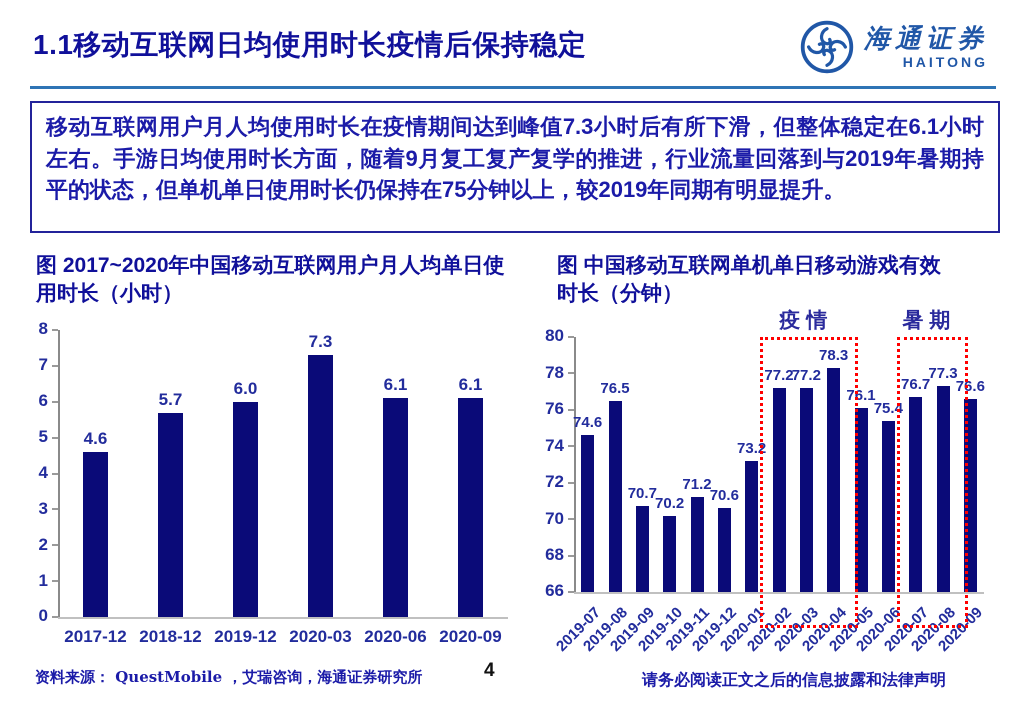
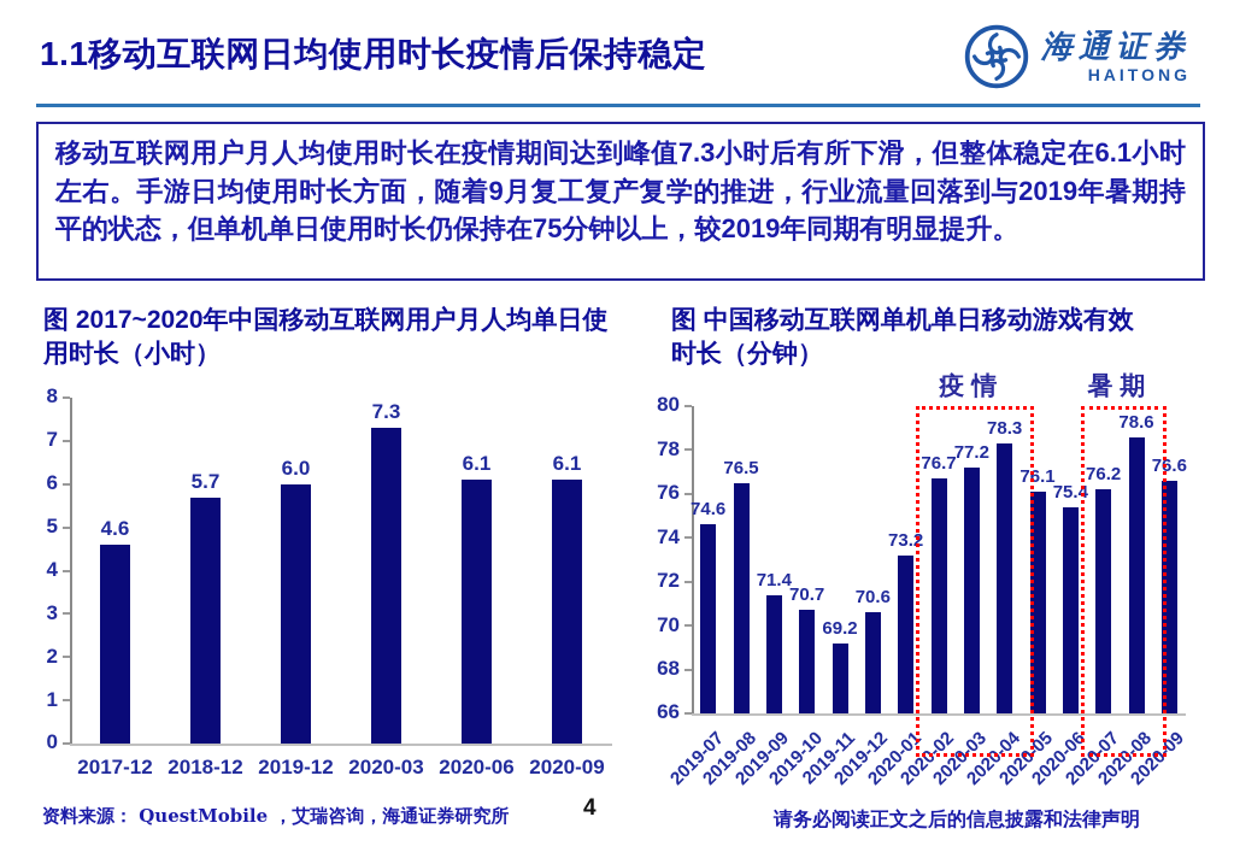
图 中国移动互联网单机单日移动游戏有效时长（分钟）/2019-09: 70.7 -> 71.4
图 中国移动互联网单机单日移动游戏有效时长（分钟）/2019-10: 70.2 -> 70.7
图 中国移动互联网单机单日移动游戏有效时长（分钟）/2019-11: 71.2 -> 69.2
图 中国移动互联网单机单日移动游戏有效时长（分钟）/2020-02: 77.2 -> 76.7
图 中国移动互联网单机单日移动游戏有效时长（分钟）/2020-07: 76.7 -> 76.2
图 中国移动互联网单机单日移动游戏有效时长（分钟）/2020-08: 77.3 -> 78.6
